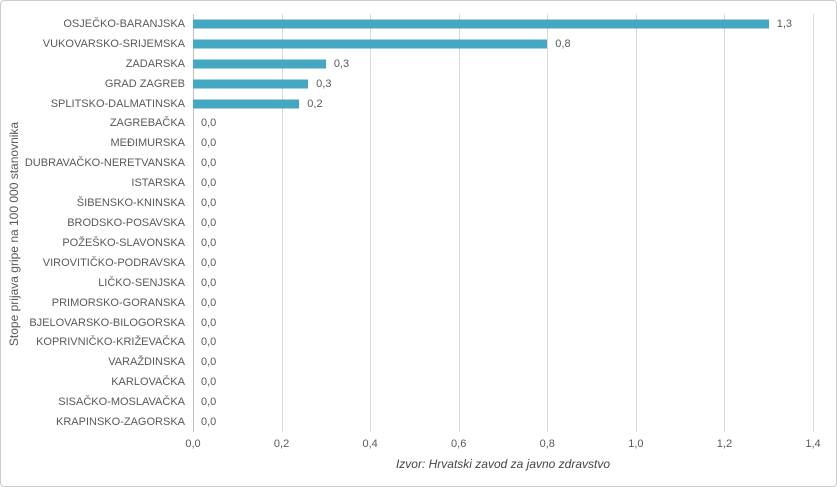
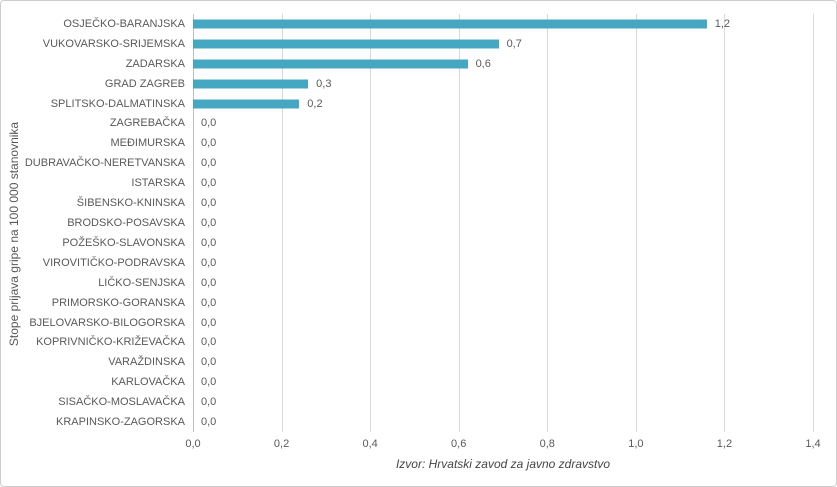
OSJEČKO-BARANJSKA: 1,3 -> 1,2
VUKOVARSKO-SRIJEMSKA: 0,8 -> 0,7
ZADARSKA: 0,3 -> 0,6
